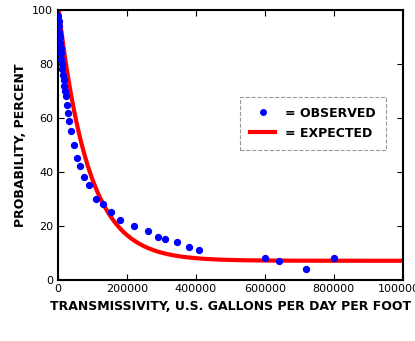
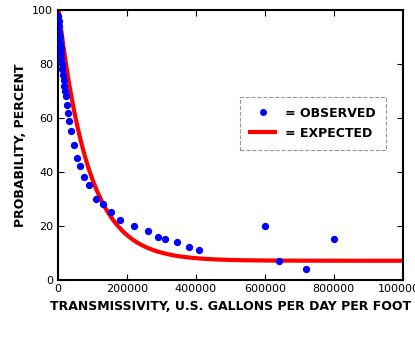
= OBSERVED/600000: 8 -> 20
= OBSERVED/800000: 8 -> 15
